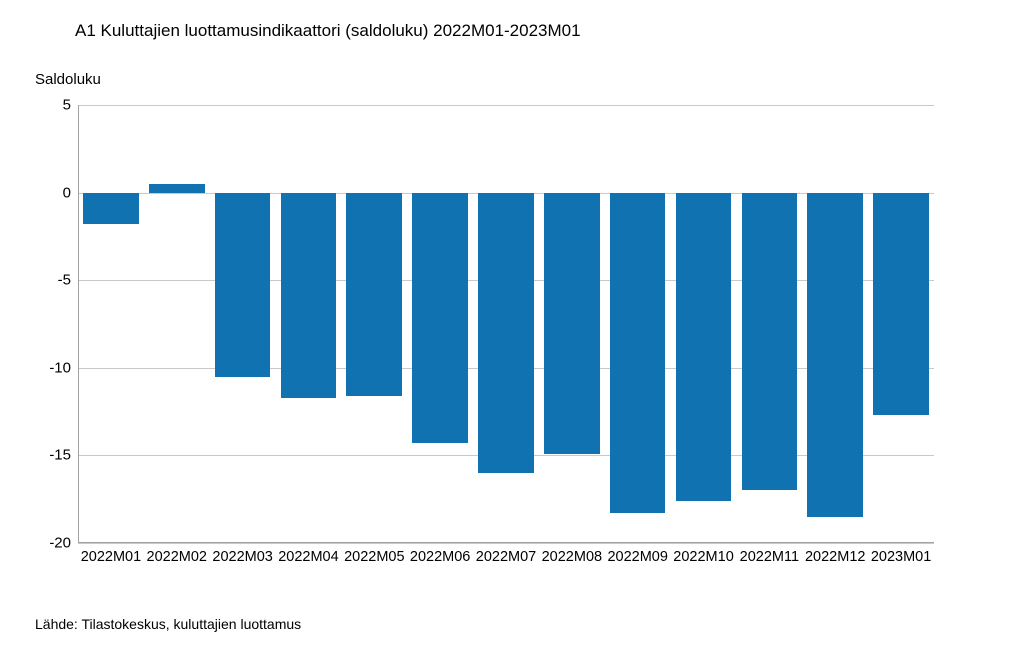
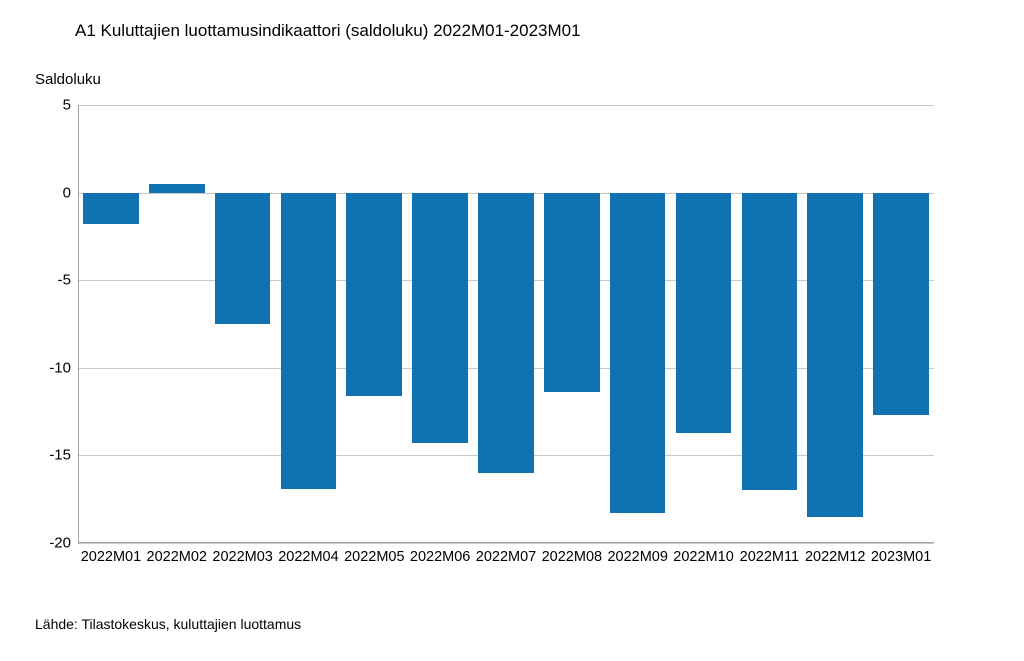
2022M03: -10.5 -> -7.5
2022M04: -11.7 -> -16.9
2022M08: -14.9 -> -11.4
2022M10: -17.6 -> -13.7
